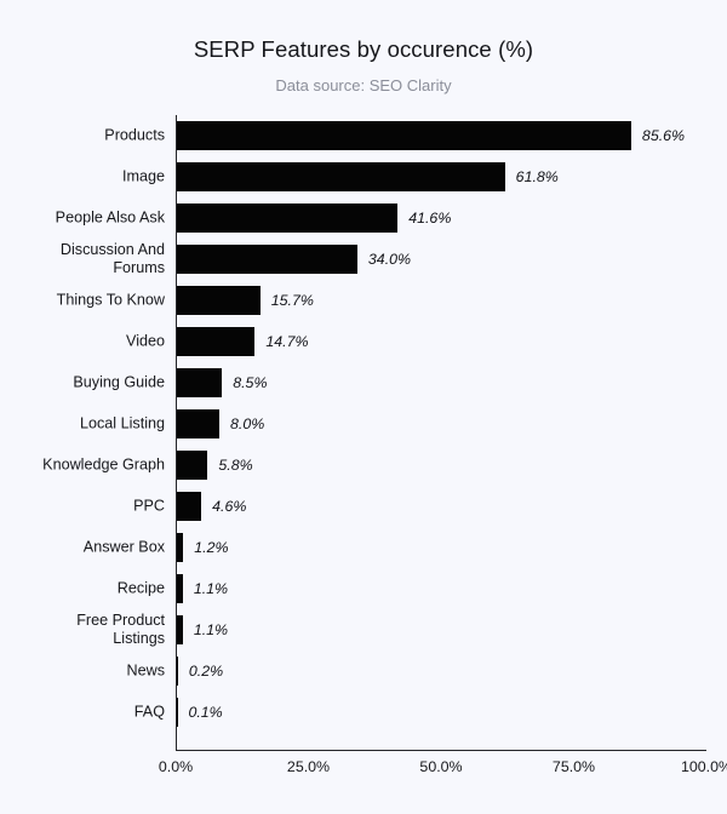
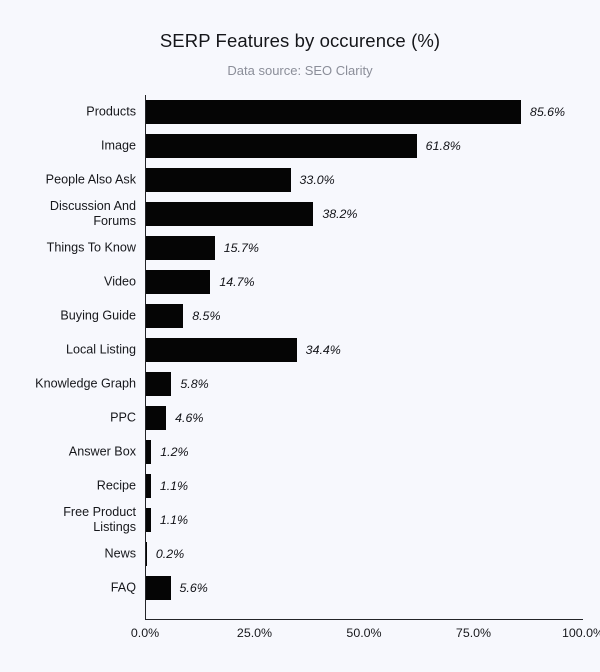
People Also Ask: 41.6% -> 33.0%
Discussion And Forums: 34.0% -> 38.2%
Local Listing: 8.0% -> 34.4%
FAQ: 0.1% -> 5.6%
